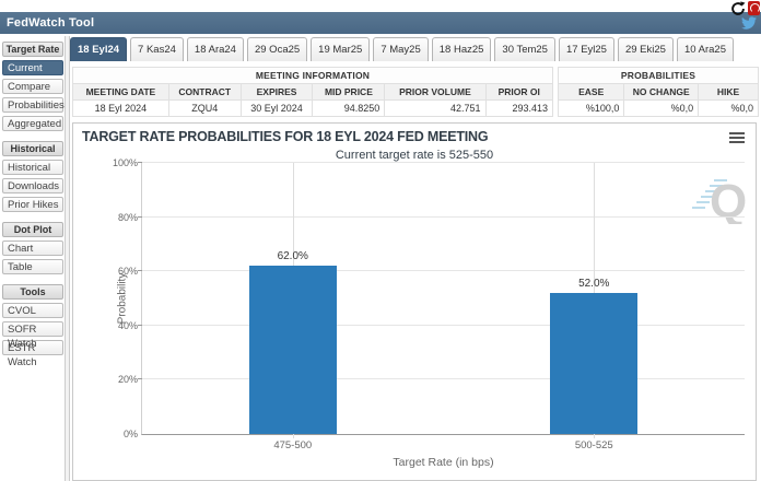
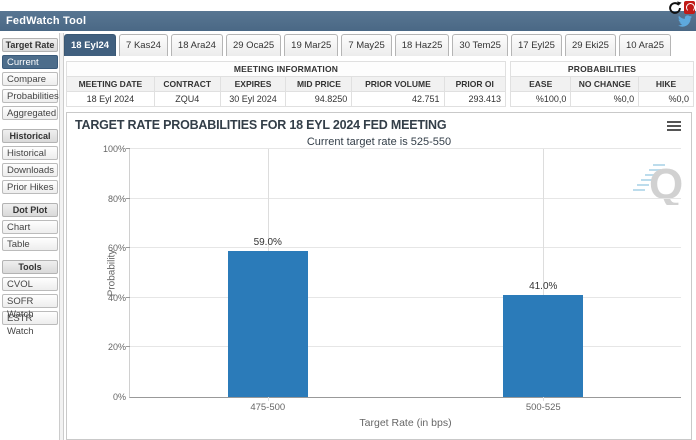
475-500: 62.0% -> 59.0%
500-525: 52.0% -> 41.0%
